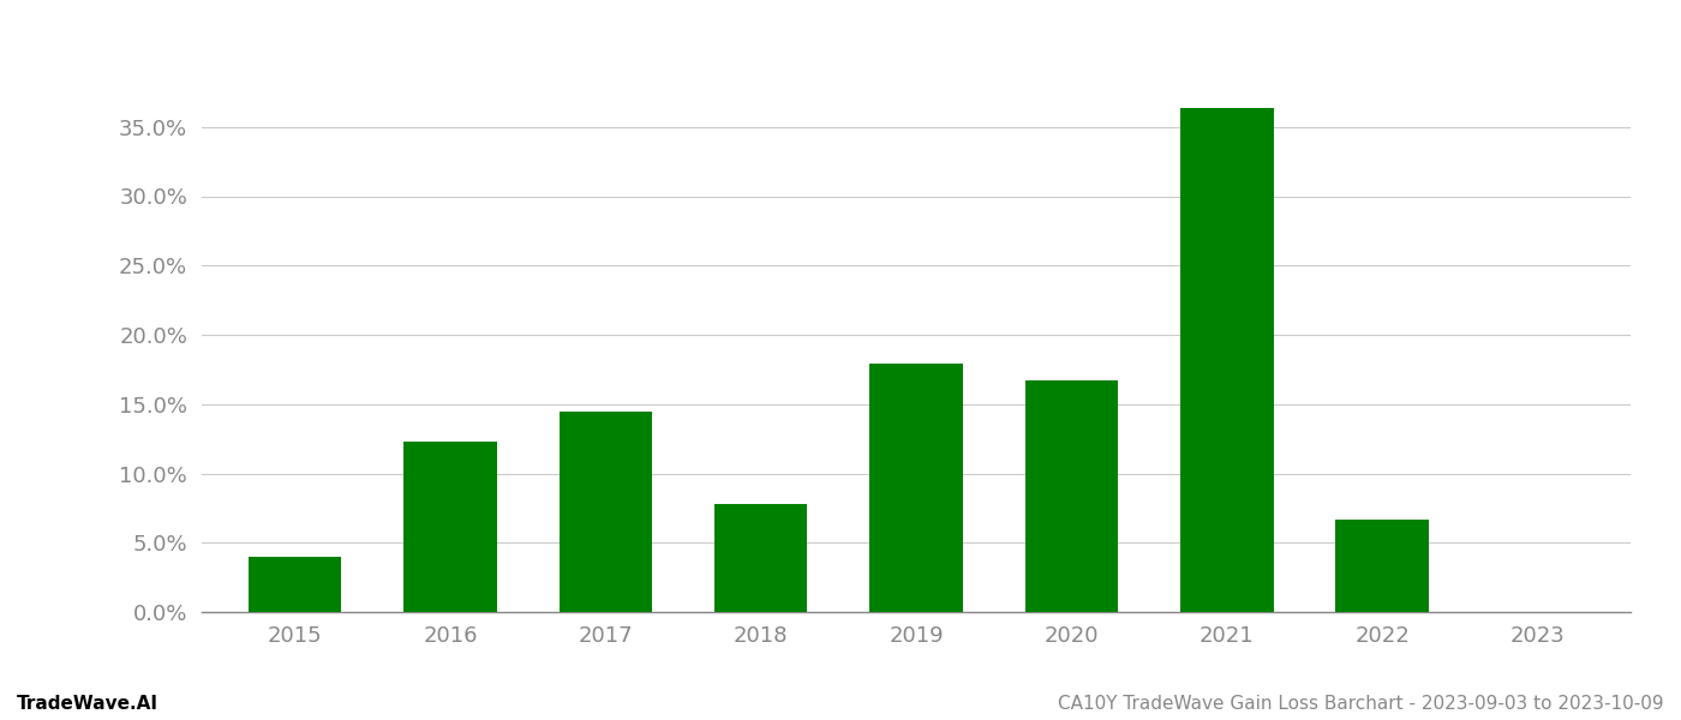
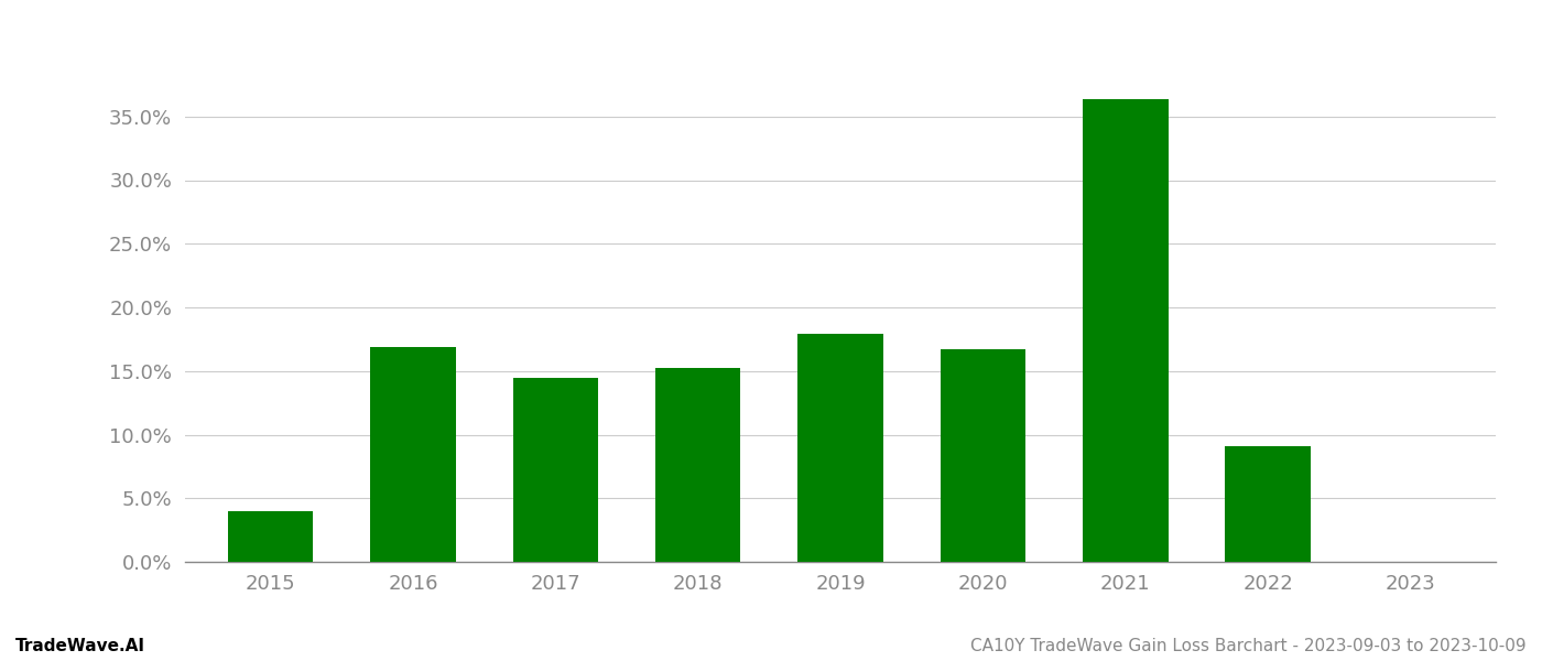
2016: 12.3% -> 16.9%
2018: 7.8% -> 15.2%
2022: 6.7% -> 9.1%
